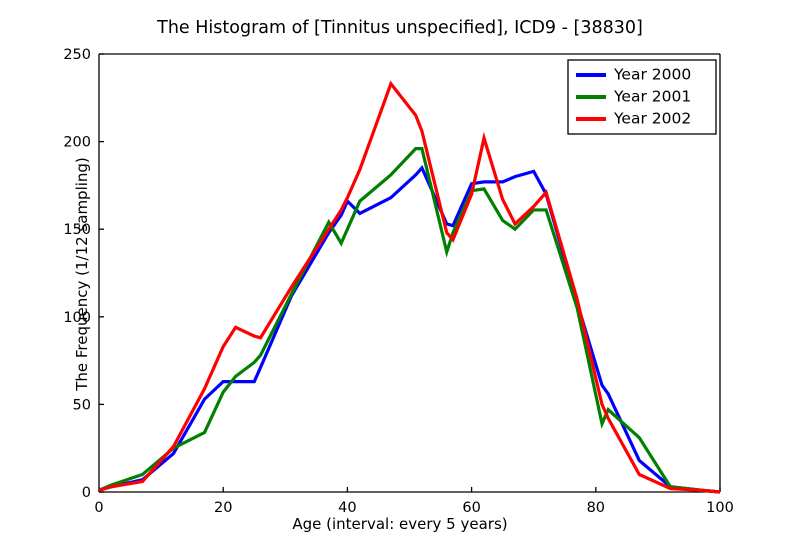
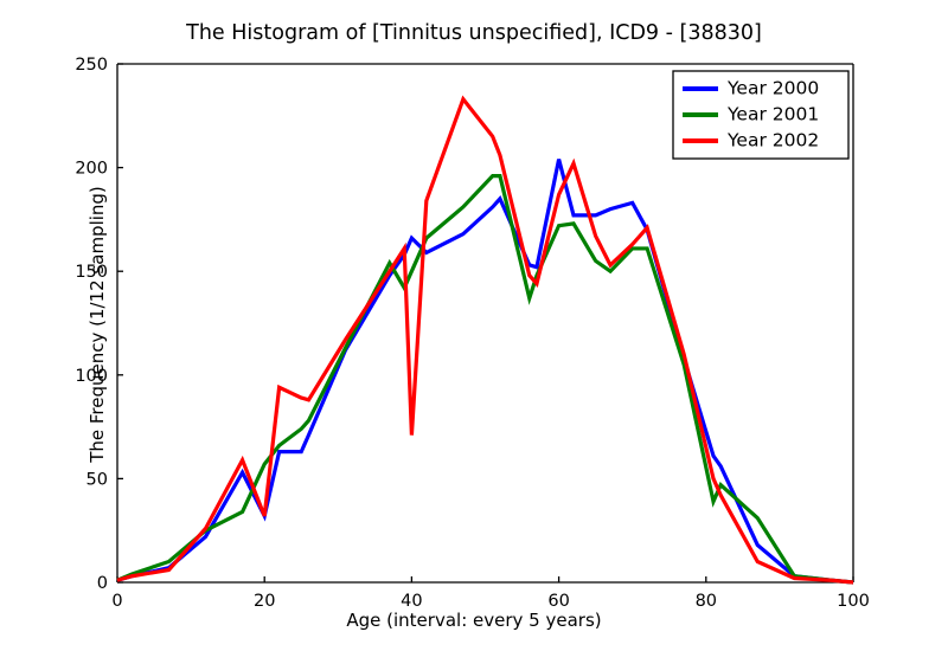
Year 2000/20: 63 -> 32
Year 2002/20: 83 -> 32
Year 2002/40: 168 -> 71
Year 2000/60: 176 -> 204
Year 2002/60: 170 -> 187
